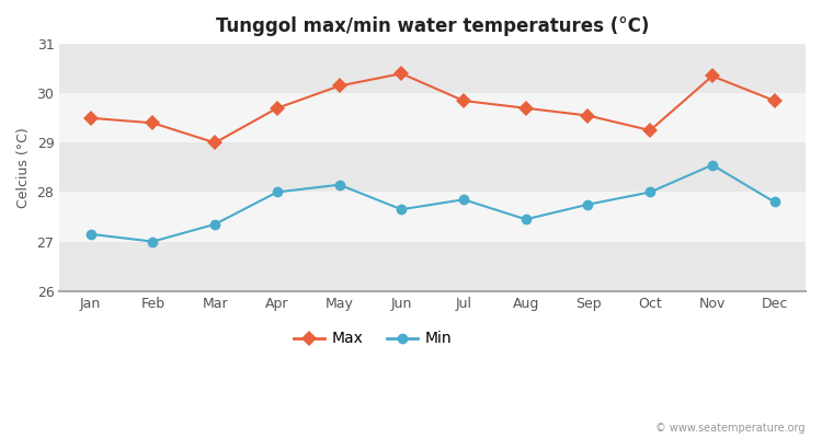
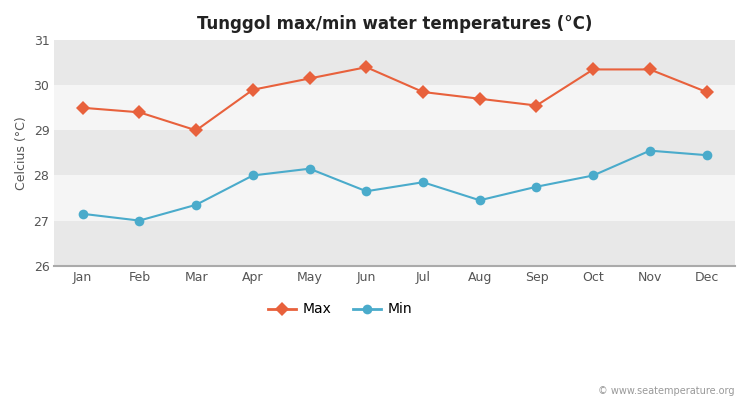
Max/Apr: 29.70 -> 29.90
Max/Oct: 29.25 -> 30.35
Min/Dec: 27.80 -> 28.45
